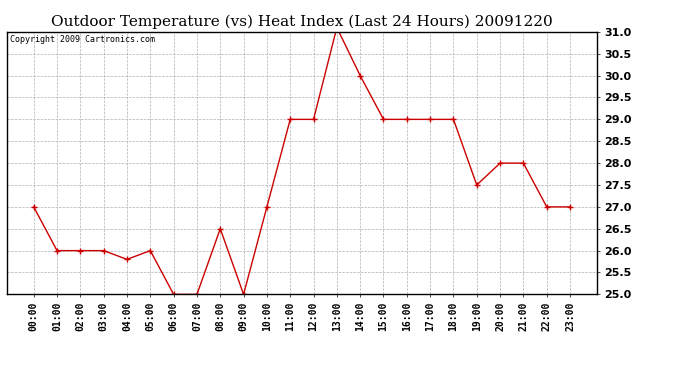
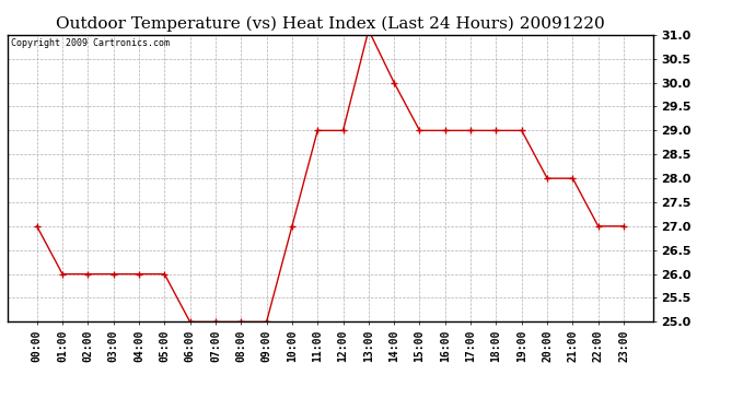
04:00: 25.8 -> 26.0
08:00: 26.5 -> 25.0
19:00: 27.5 -> 29.0
